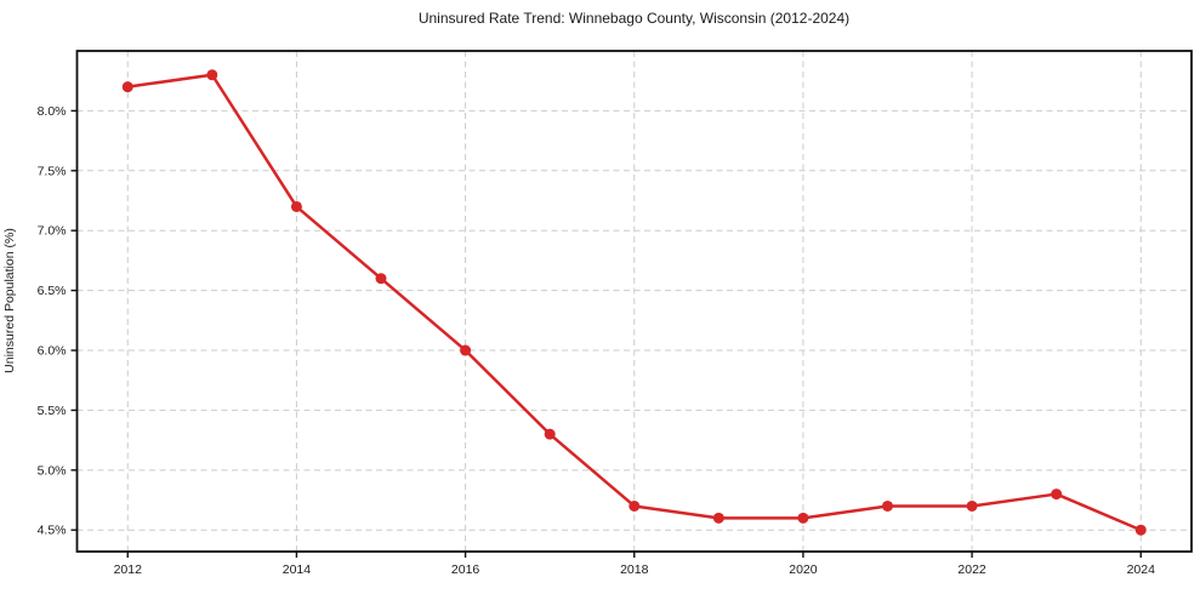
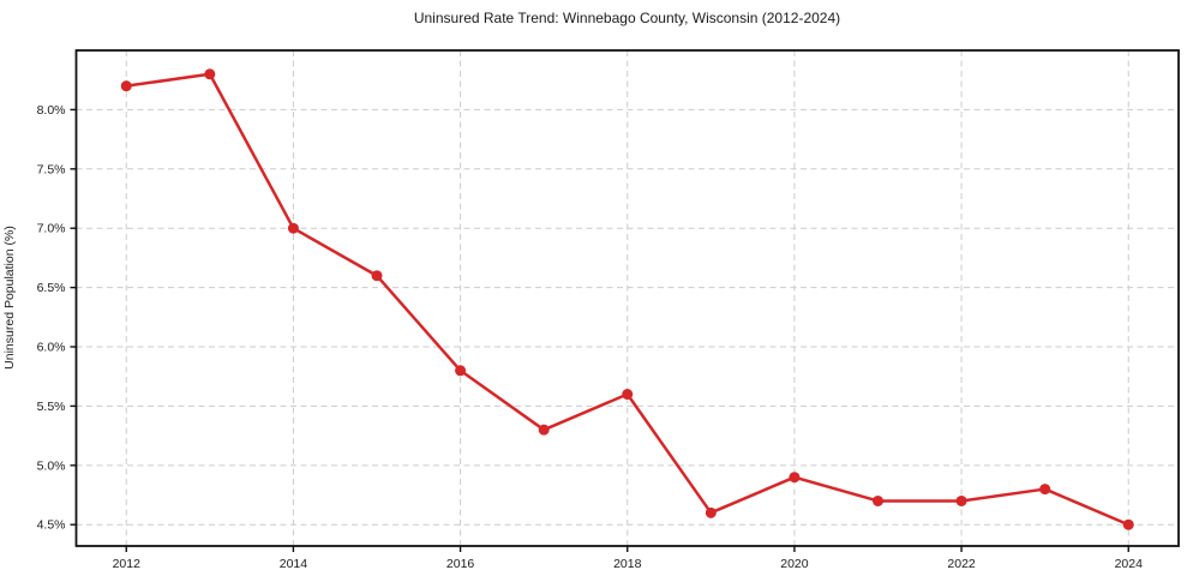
2014: 7.2% -> 7.0%
2016: 6.0% -> 5.8%
2018: 4.7% -> 5.6%
2020: 4.6% -> 4.9%
